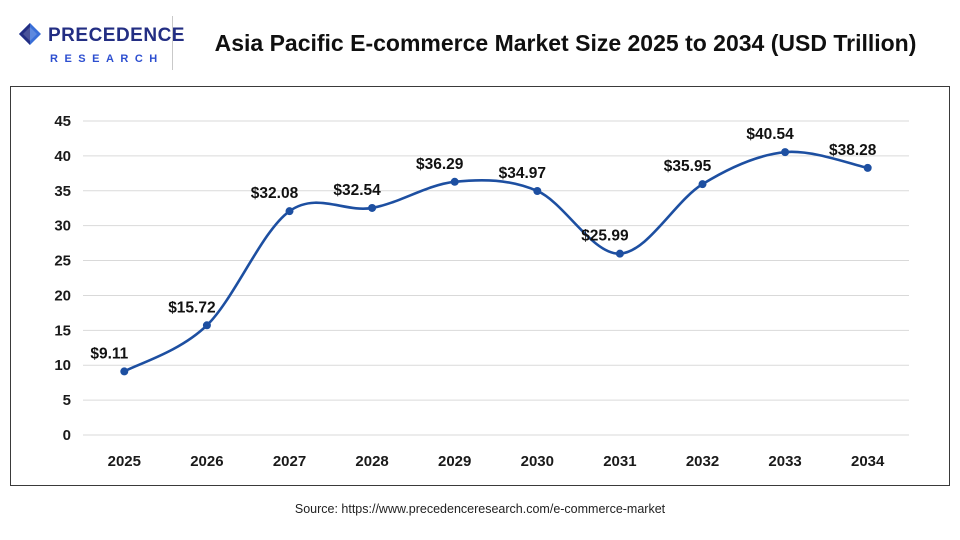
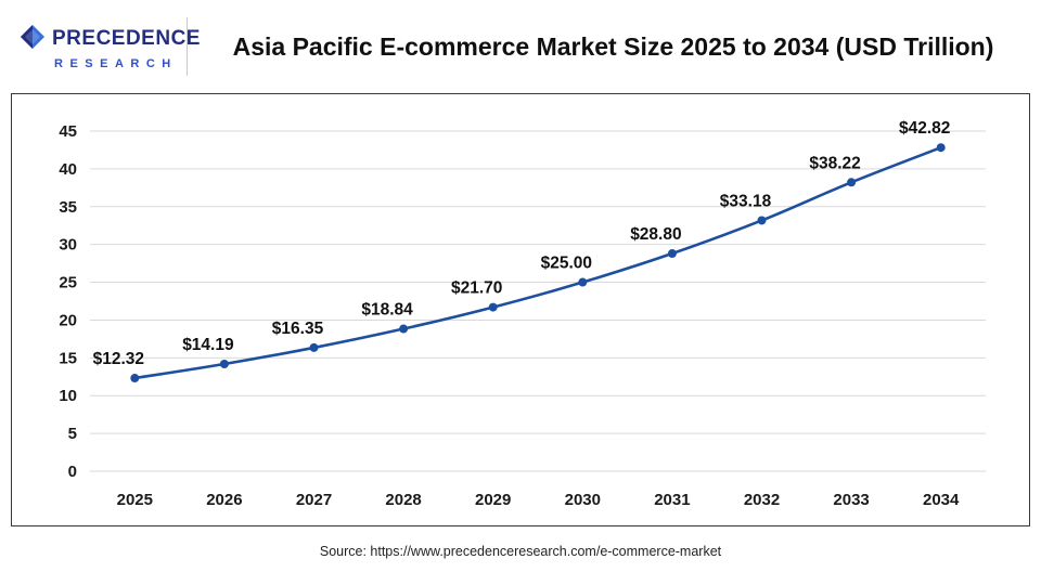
2025: $9.11 -> $12.32
2026: $15.72 -> $14.19
2027: $32.08 -> $16.35
2028: $32.54 -> $18.84
2029: $36.29 -> $21.70
2030: $34.97 -> $25.00
2031: $25.99 -> $28.80
2032: $35.95 -> $33.18
2033: $40.54 -> $38.22
2034: $38.28 -> $42.82
